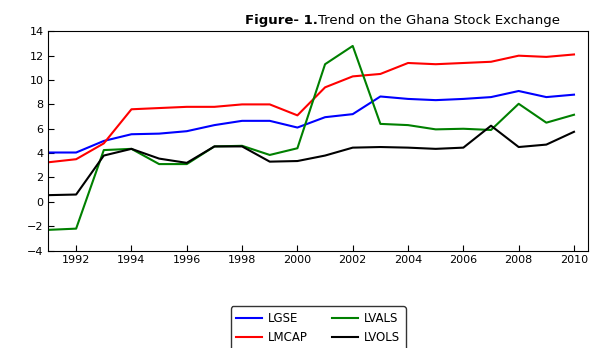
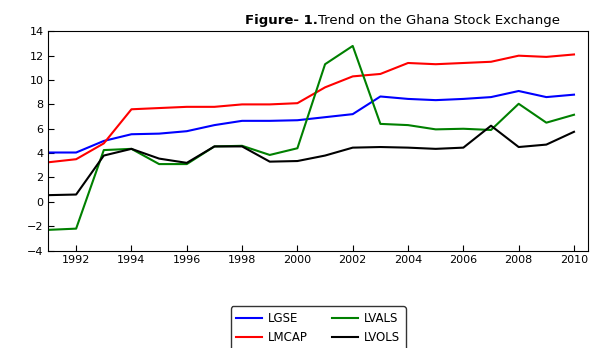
LGSE/2000: 6.1 -> 6.7
LMCAP/2000: 7.1 -> 8.1
